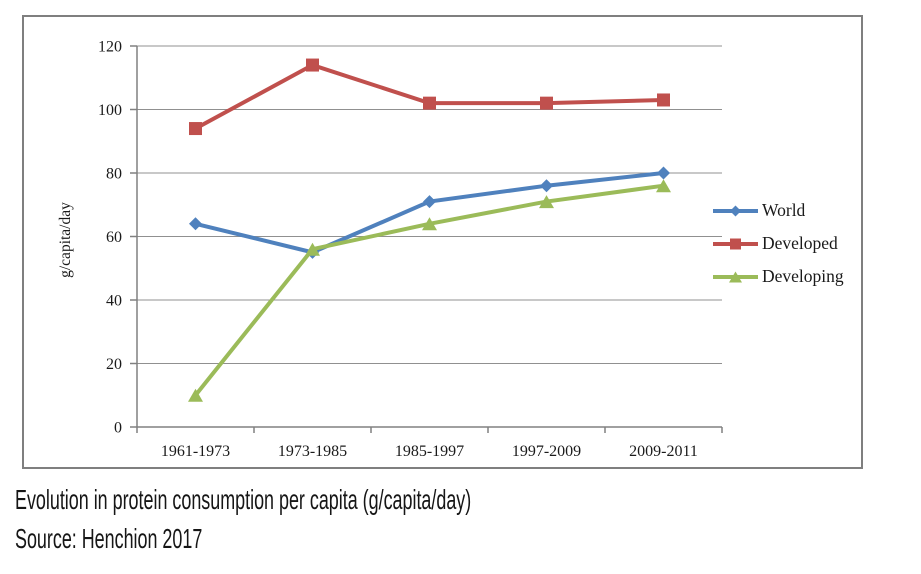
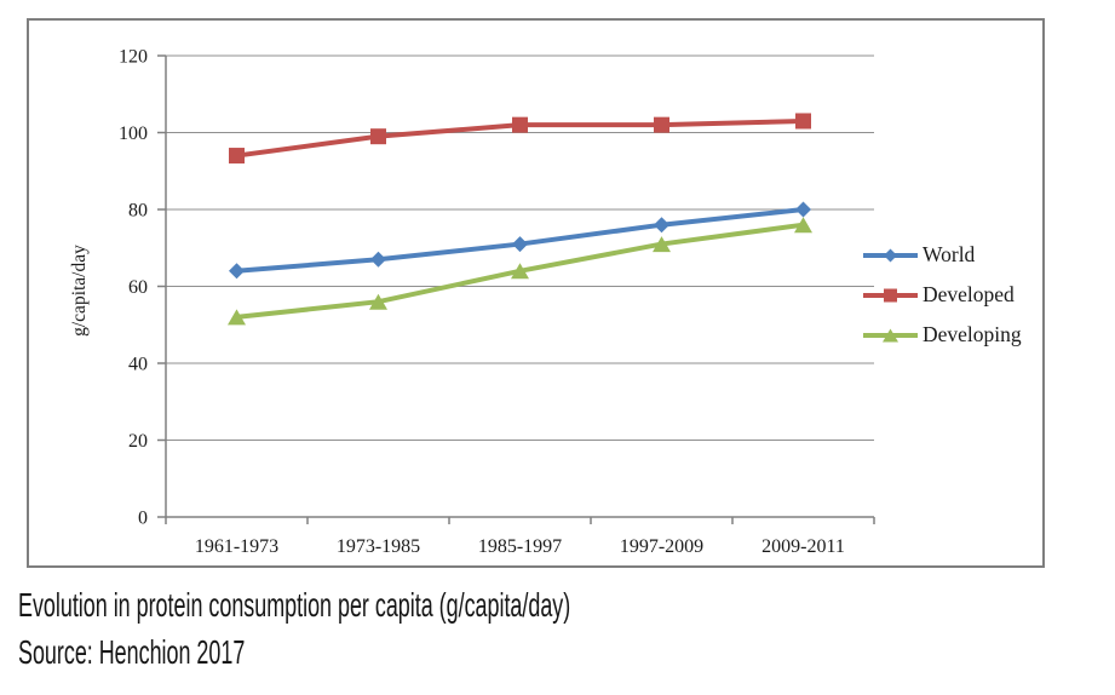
Developing/1961-1973: 10 -> 52
World/1973-1985: 55 -> 67
Developed/1973-1985: 114 -> 99
